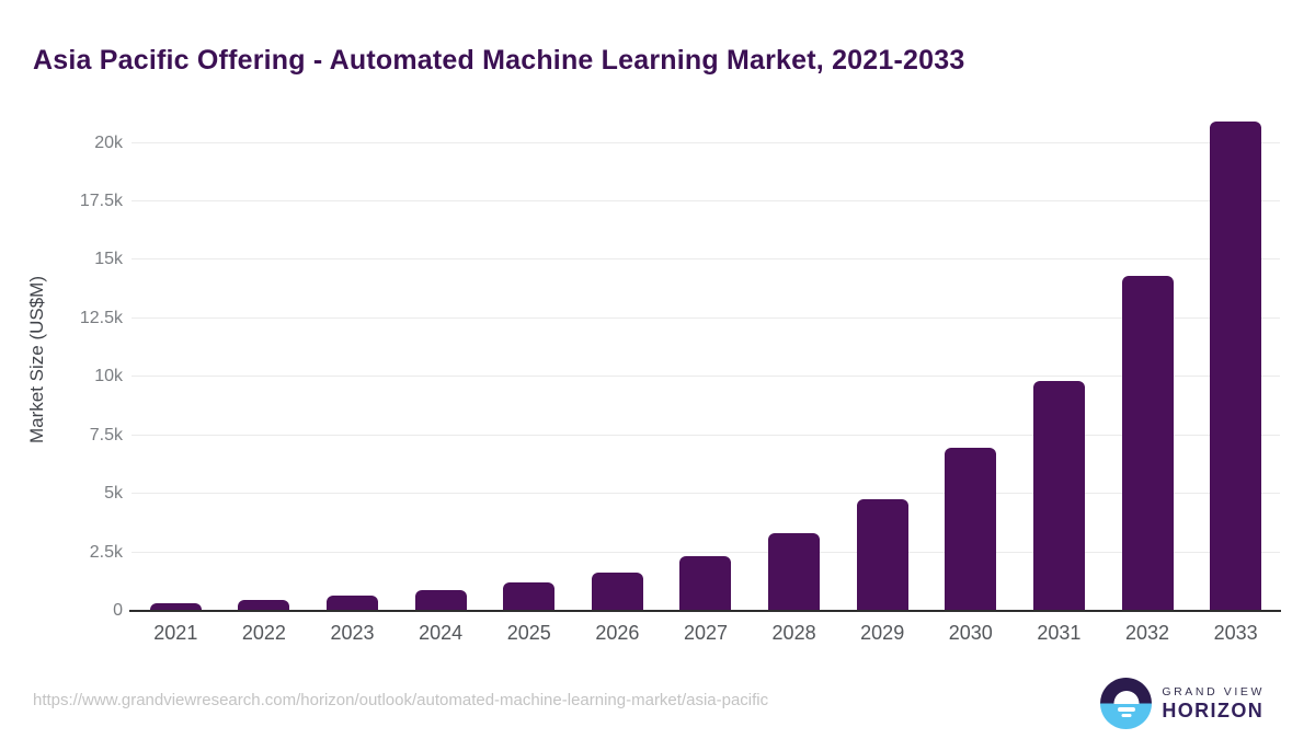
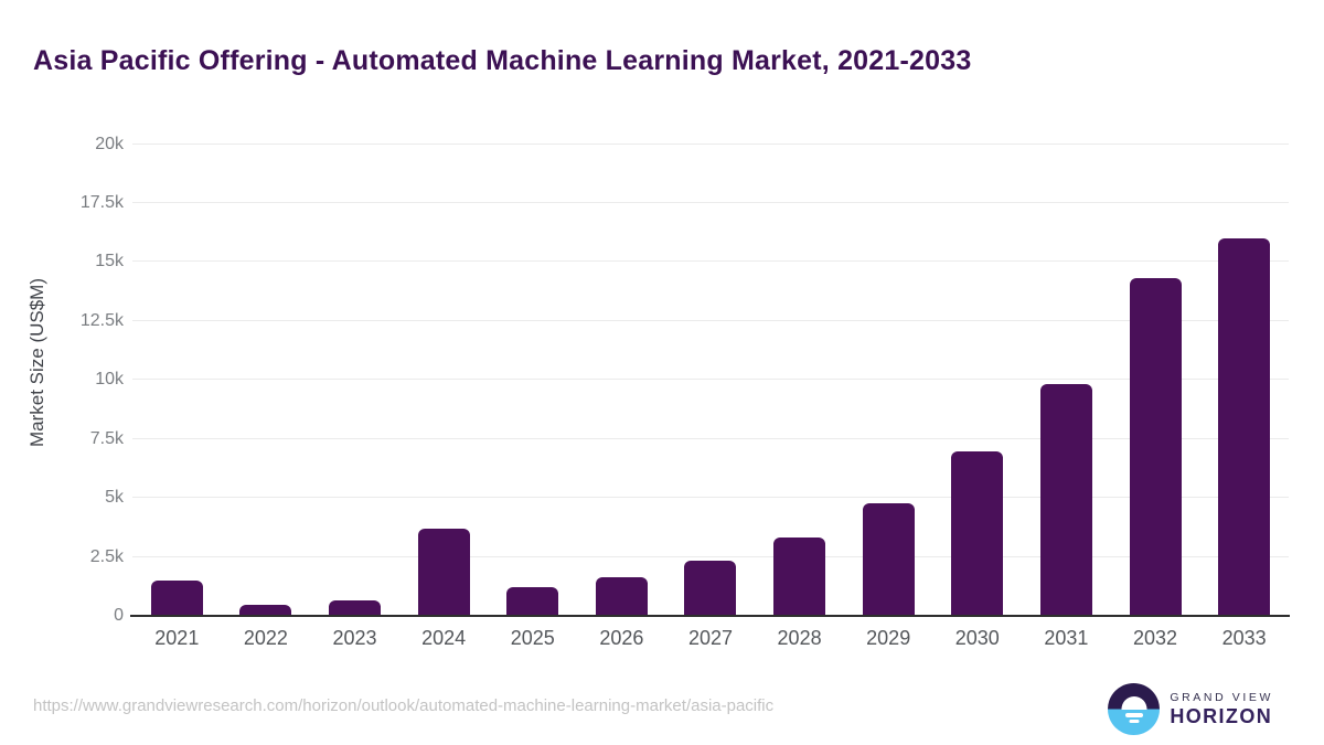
2021: 0.3k -> 1.5k
2024: 0.9k -> 3.7k
2033: 20.9k -> 16.0k
